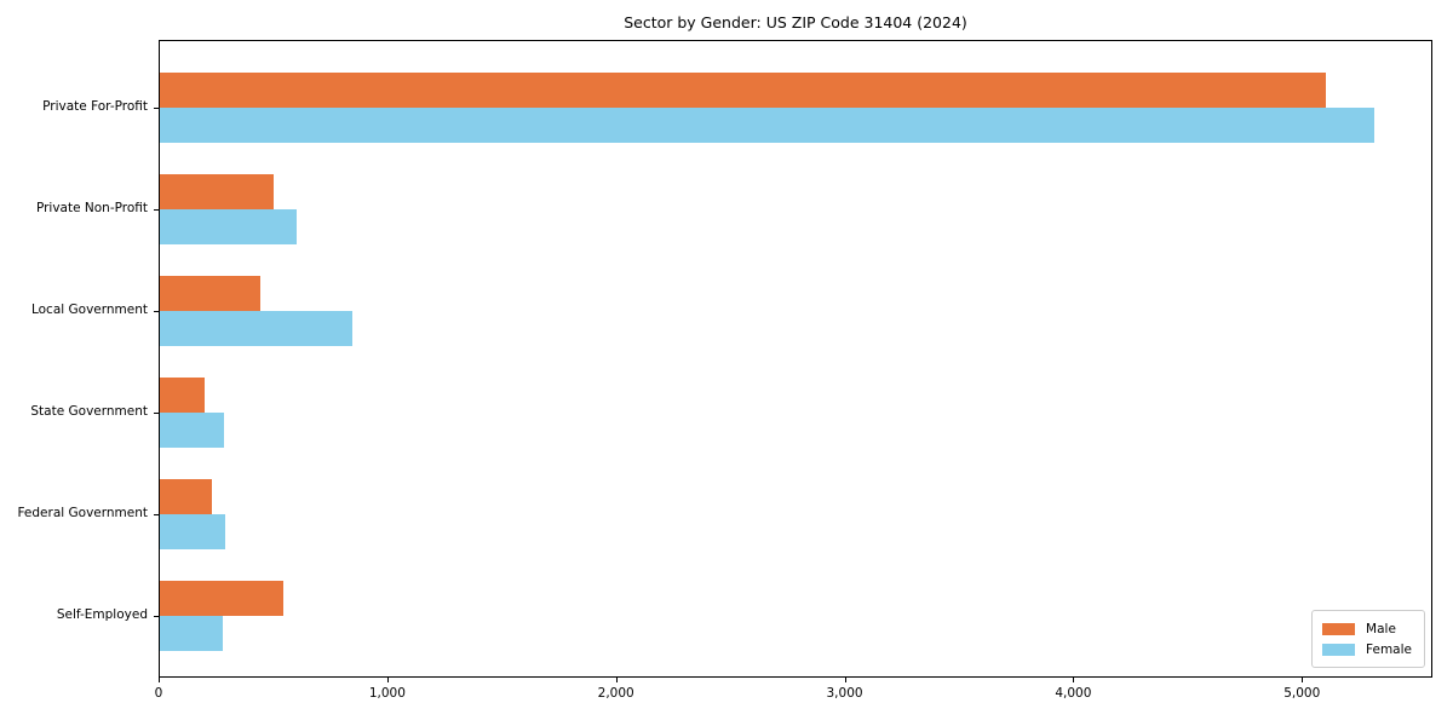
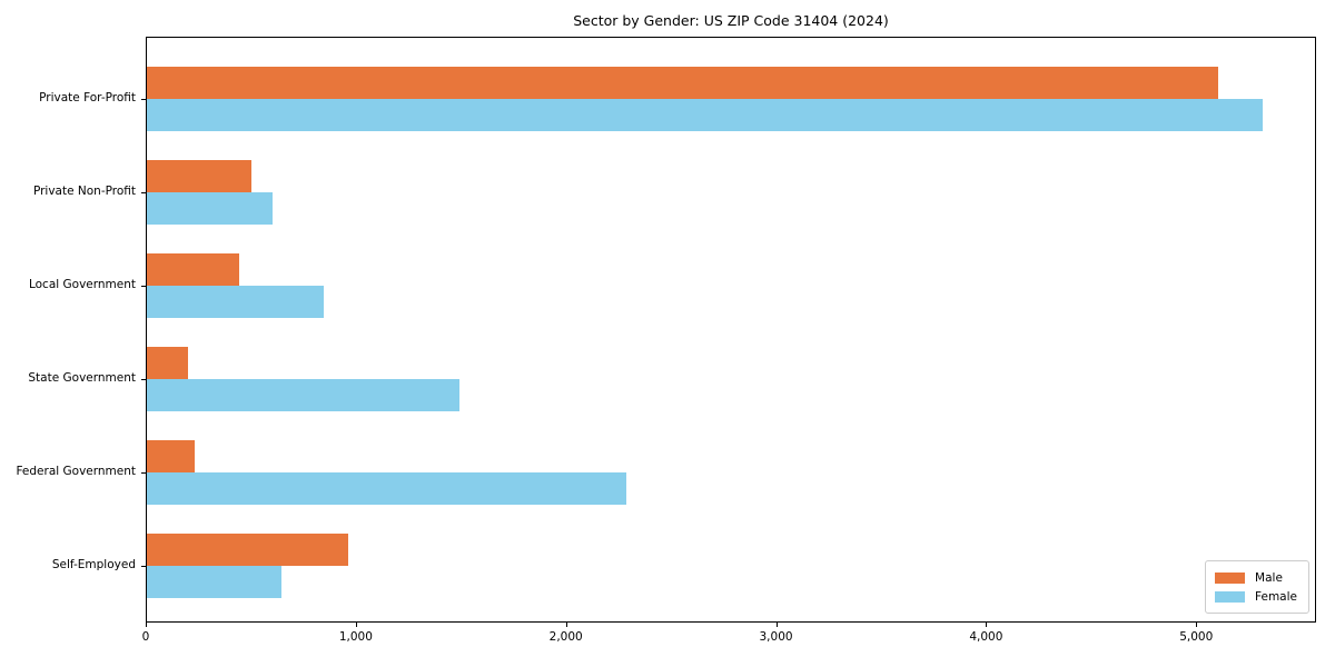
Female/State Government: 280 -> 1490
Female/Federal Government: 280 -> 2280
Male/Self-Employed: 540 -> 960
Female/Self-Employed: 280 -> 640
